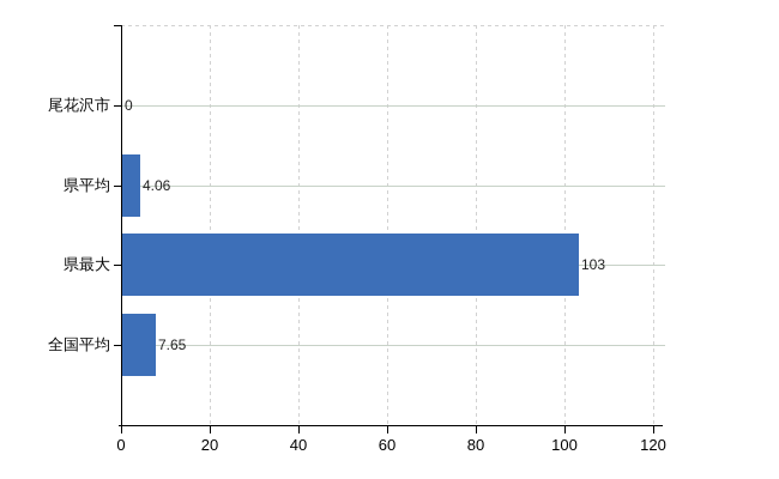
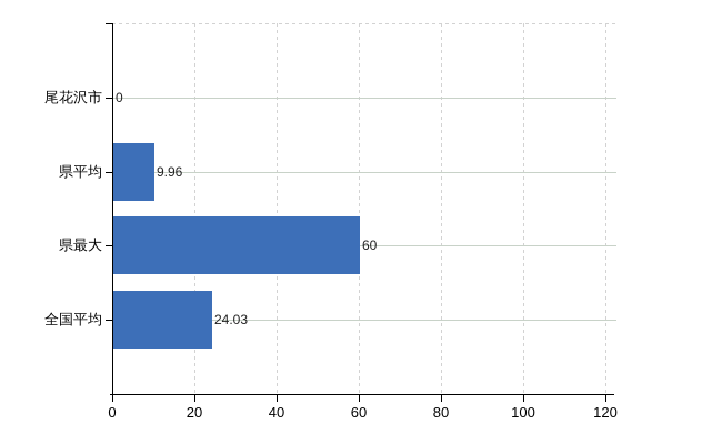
県平均: 4.06 -> 9.96
県最大: 103 -> 60
全国平均: 7.65 -> 24.03
